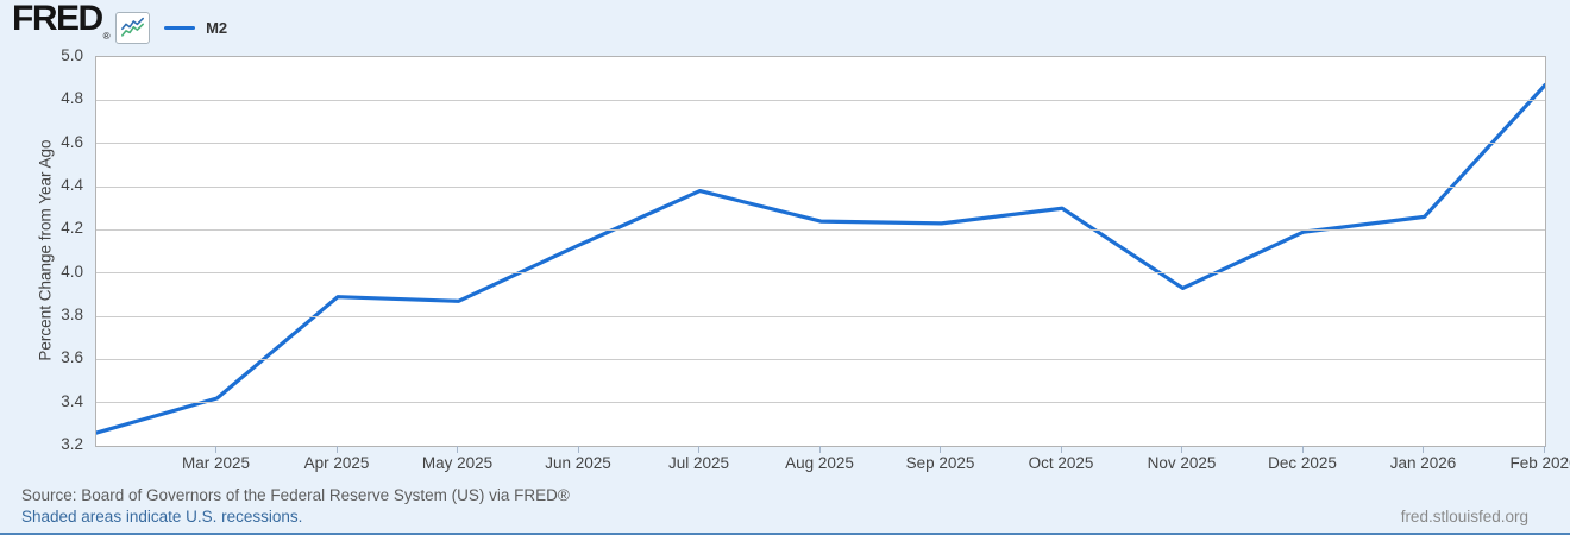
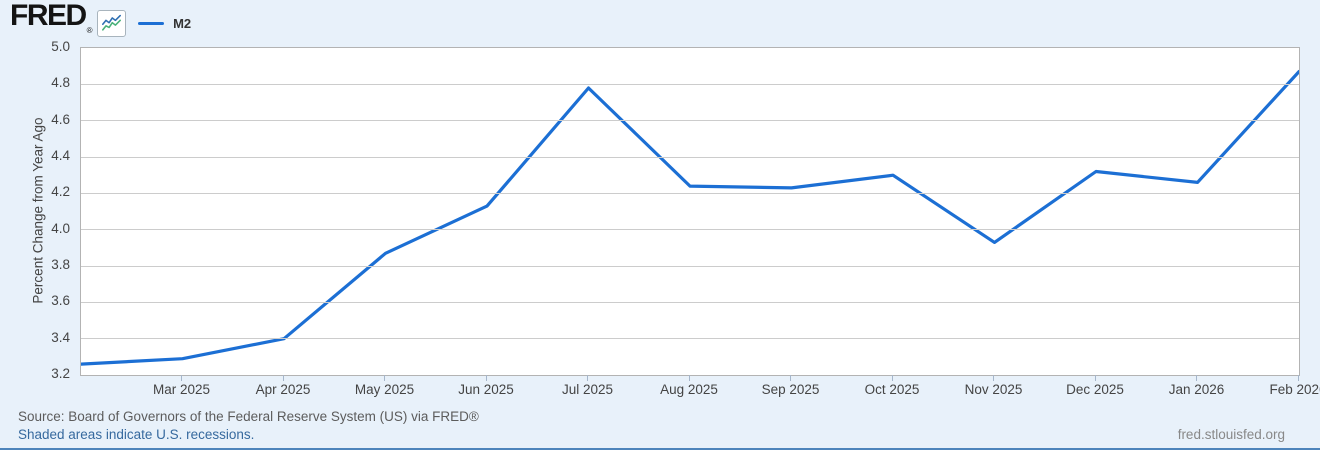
Mar 2025: 3.42 -> 3.29
Apr 2025: 3.89 -> 3.40
Jul 2025: 4.38 -> 4.78
Dec 2025: 4.19 -> 4.32
